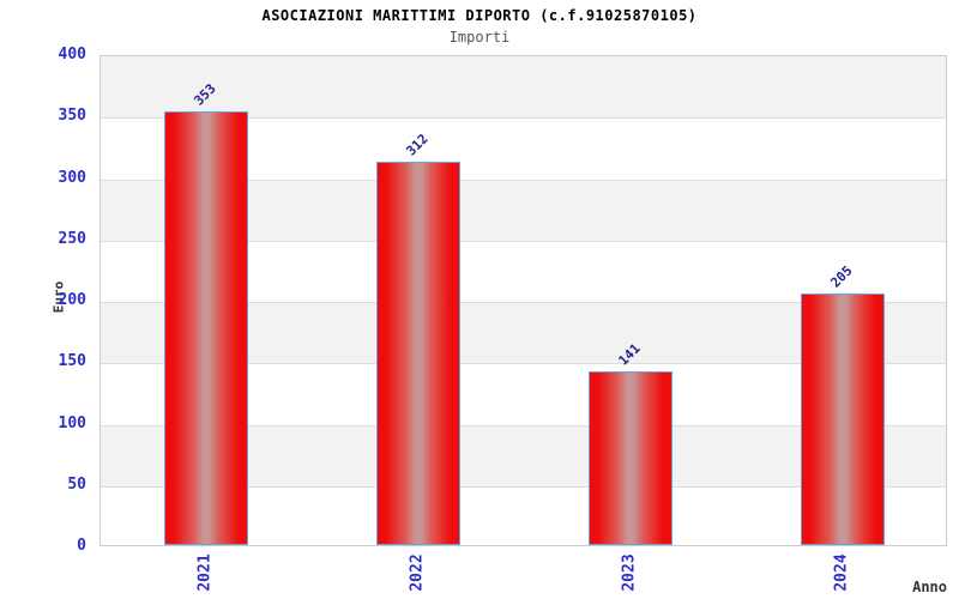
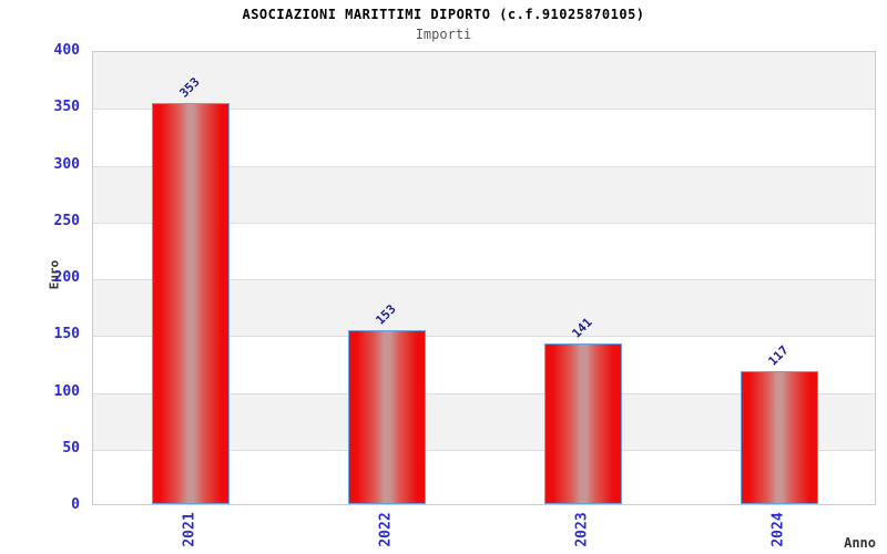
2022: 312 -> 153
2024: 205 -> 117
